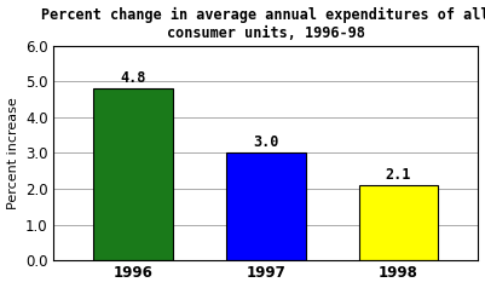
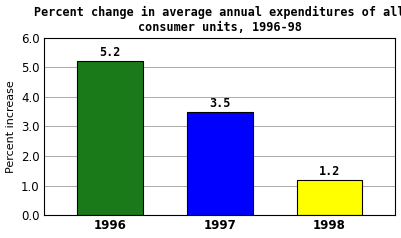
1996: 4.8 -> 5.2
1997: 3.0 -> 3.5
1998: 2.1 -> 1.2
